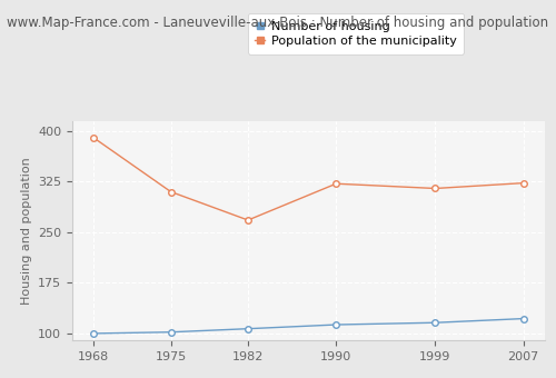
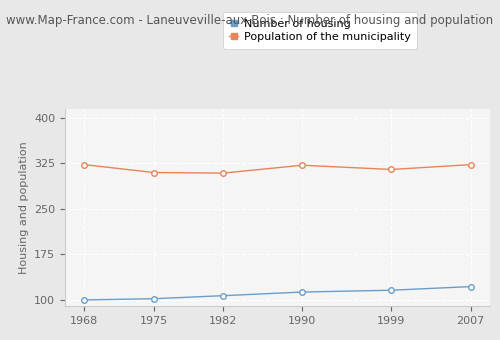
Population of the municipality/1968: 390 -> 323
Population of the municipality/1982: 268 -> 309
